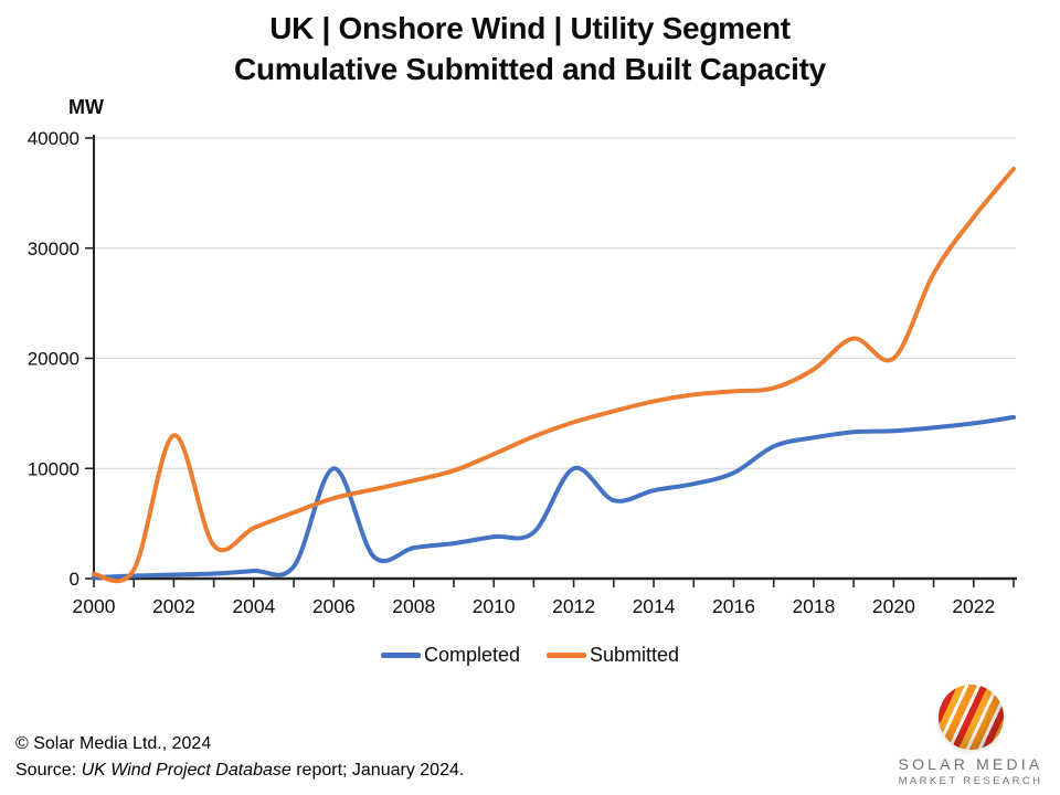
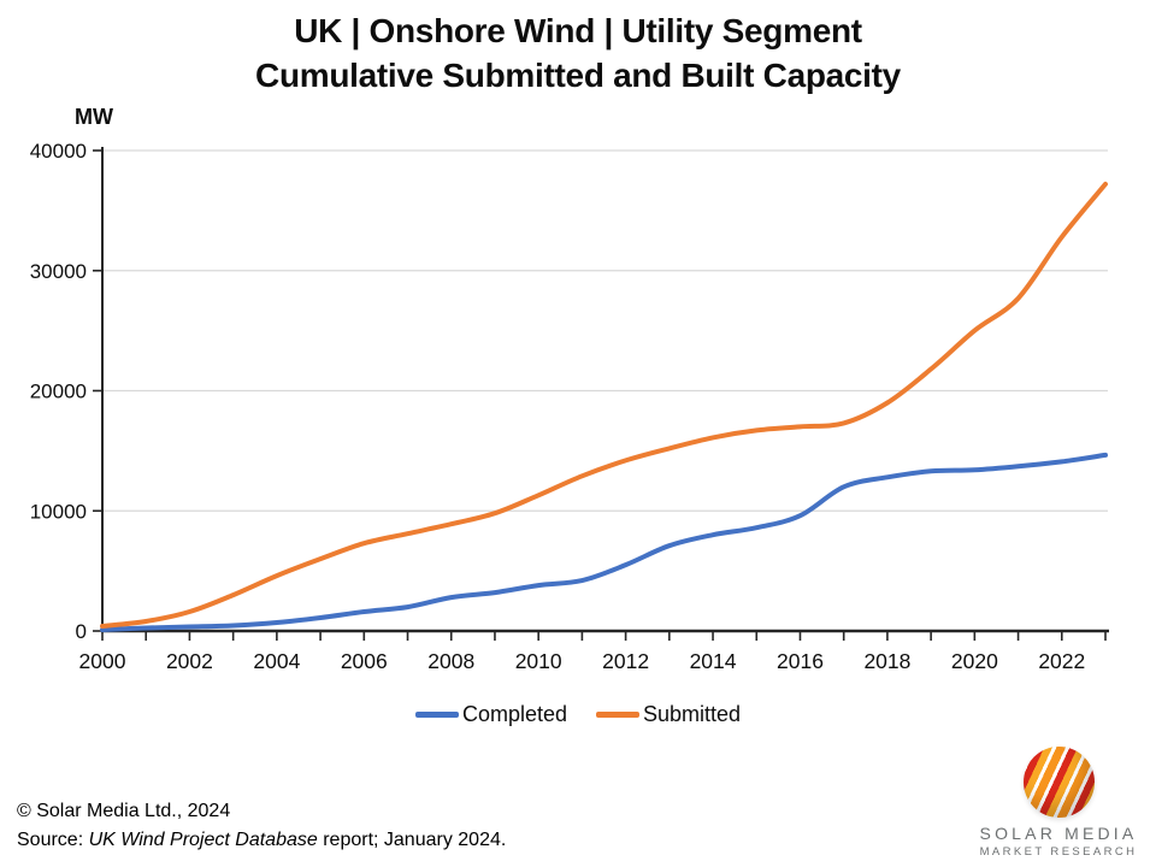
Submitted/2002: 13000 -> 2000
Completed/2006: 10000 -> 2000
Completed/2012: 10000 -> 6000
Submitted/2020: 20000 -> 25000
